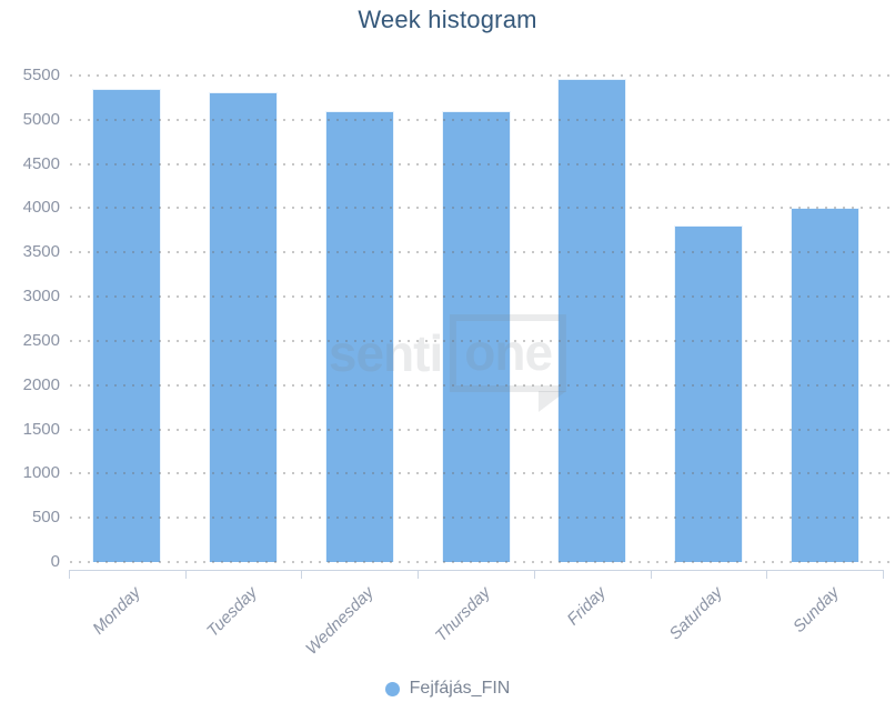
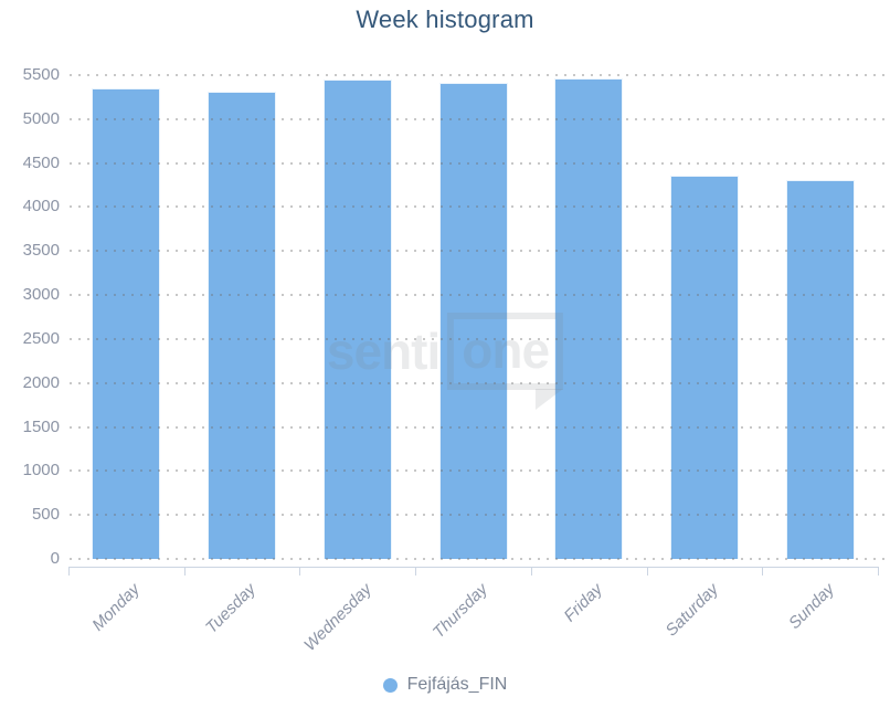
Wednesday: 5100 -> 5400
Thursday: 5100 -> 5400
Saturday: 3800 -> 4400
Sunday: 4000 -> 4300
